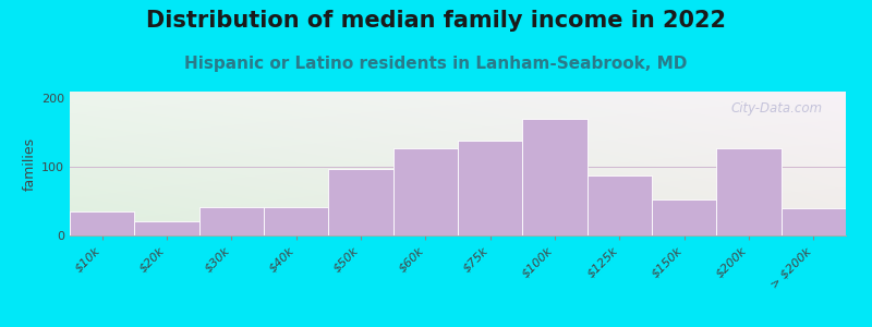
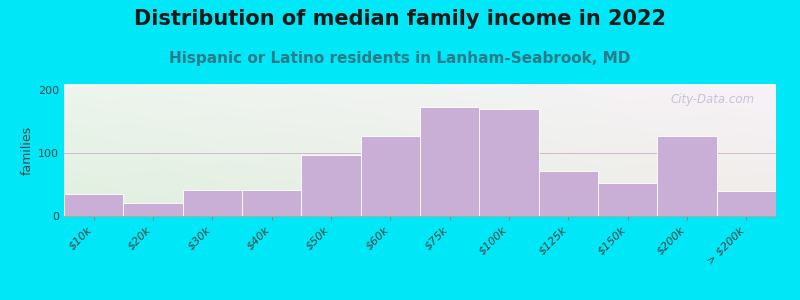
$75k: 138 -> 174
$125k: 88 -> 72
